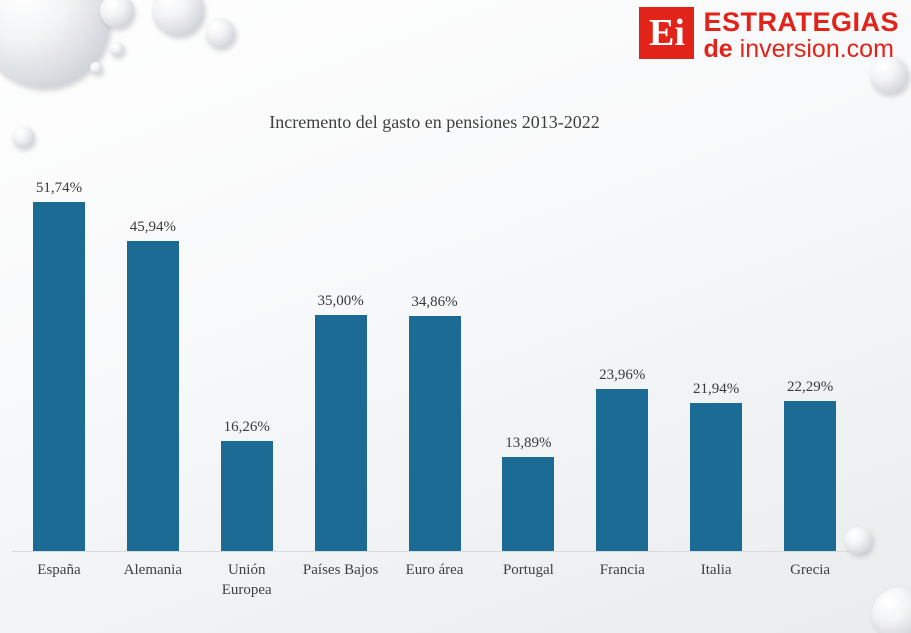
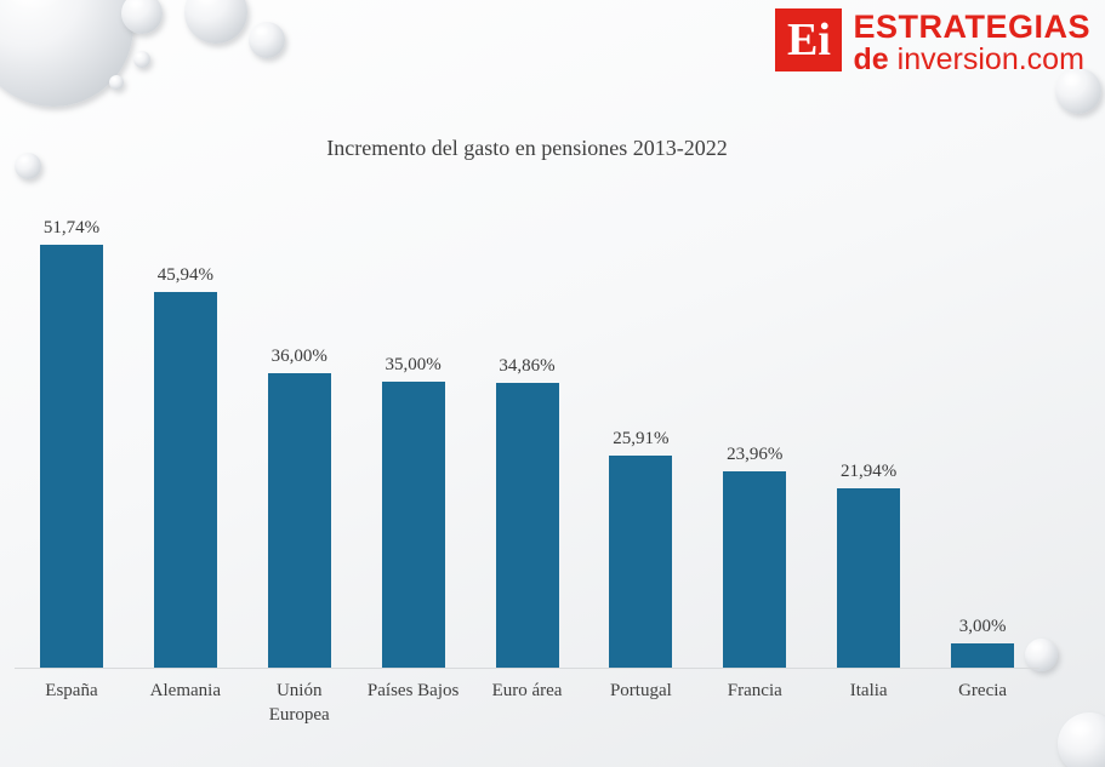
Unión Europea: 16,26% -> 36,00%
Portugal: 13,89% -> 25,91%
Grecia: 22,29% -> 3,00%
